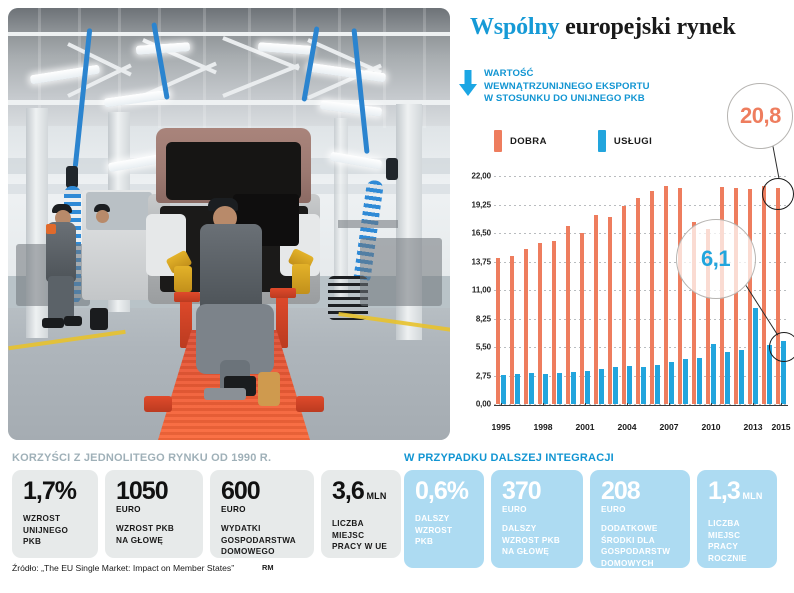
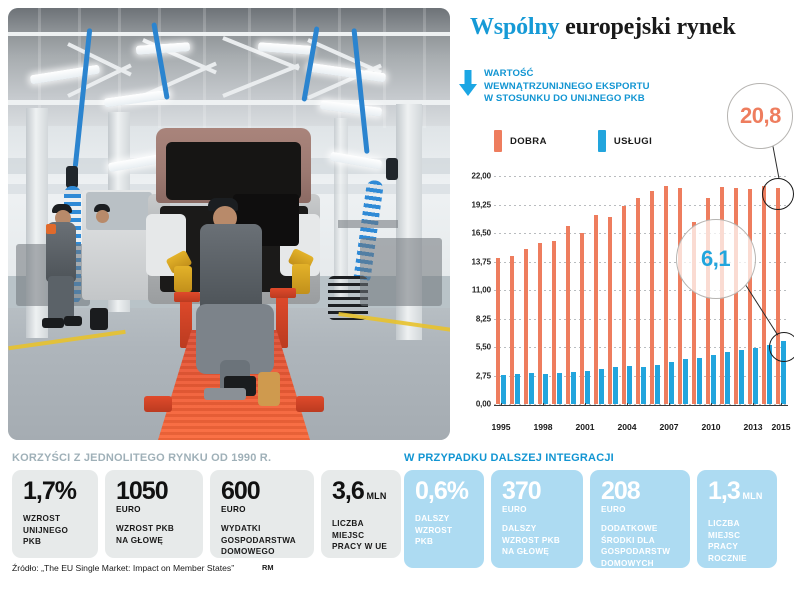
DOBRA/2010: 16,9 -> 19,9
USŁUGI/2010: 5,8 -> 4,7
USŁUGI/2013: 9,3 -> 5,4
